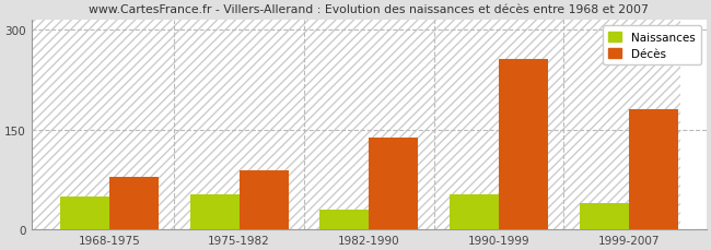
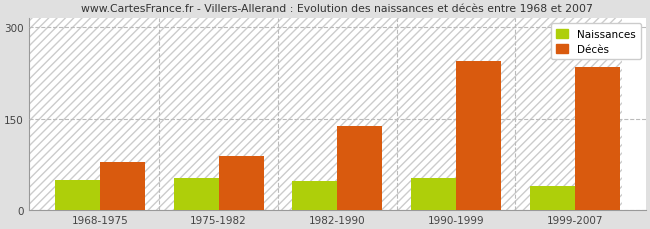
Naissances/1982-1990: 30 -> 47
Décès/1990-1999: 256 -> 245
Décès/1999-2007: 180 -> 235
